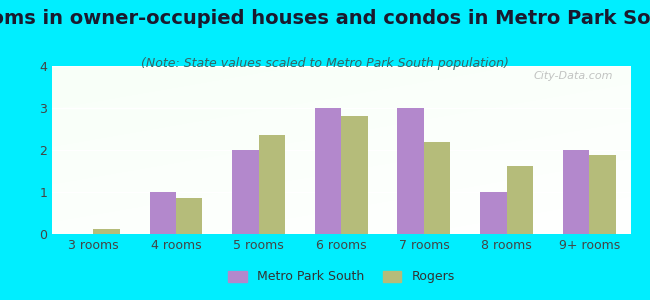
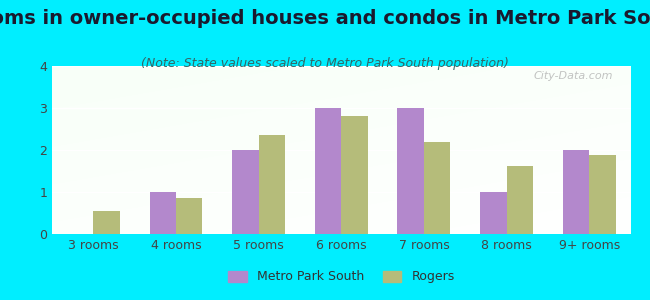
Rogers/3 rooms: 0.12 -> 0.55
